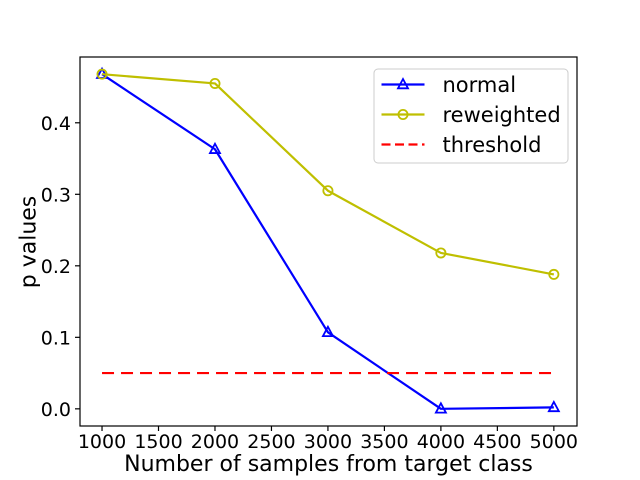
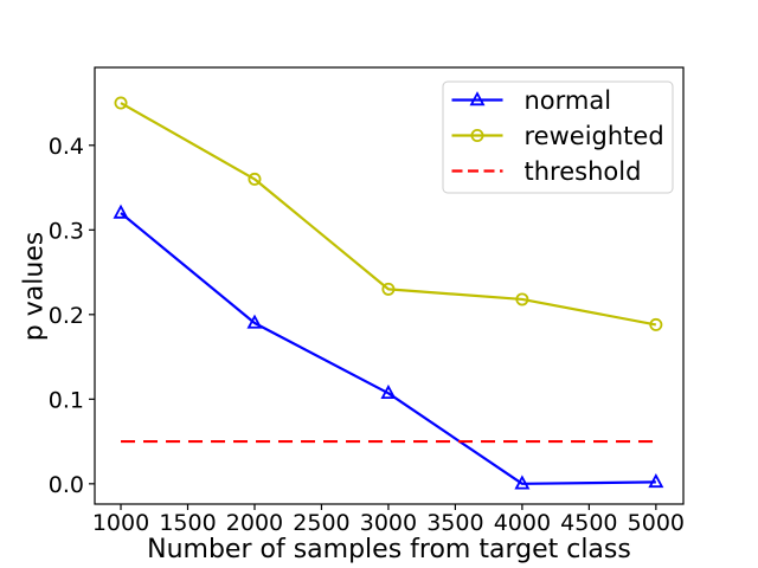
normal/1000: 0.47 -> 0.32
reweighted/1000: 0.47 -> 0.45
normal/2000: 0.36 -> 0.19
reweighted/2000: 0.46 -> 0.36
reweighted/3000: 0.30 -> 0.23
